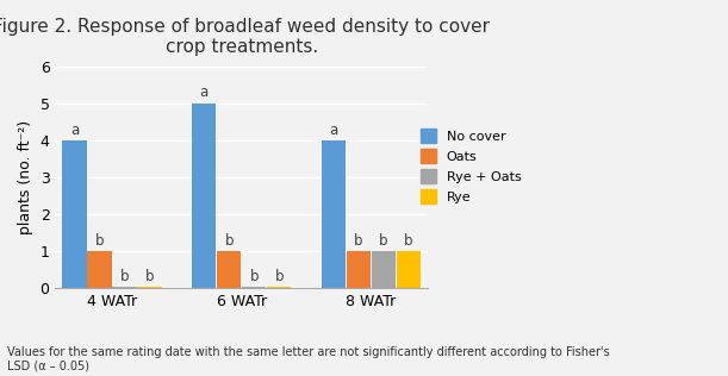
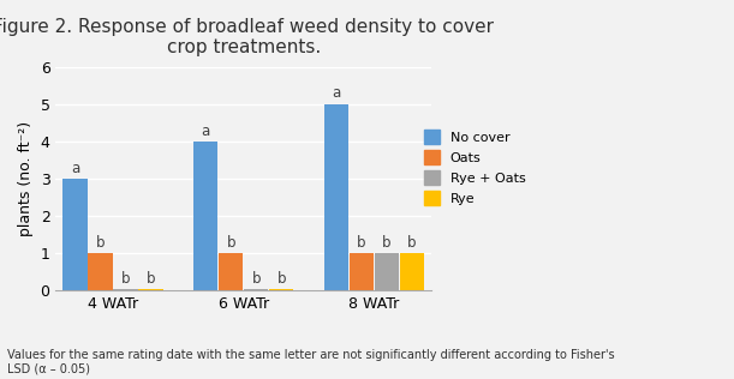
No cover/4 WATr: 4 -> 3
No cover/6 WATr: 5 -> 4
No cover/8 WATr: 4 -> 5
